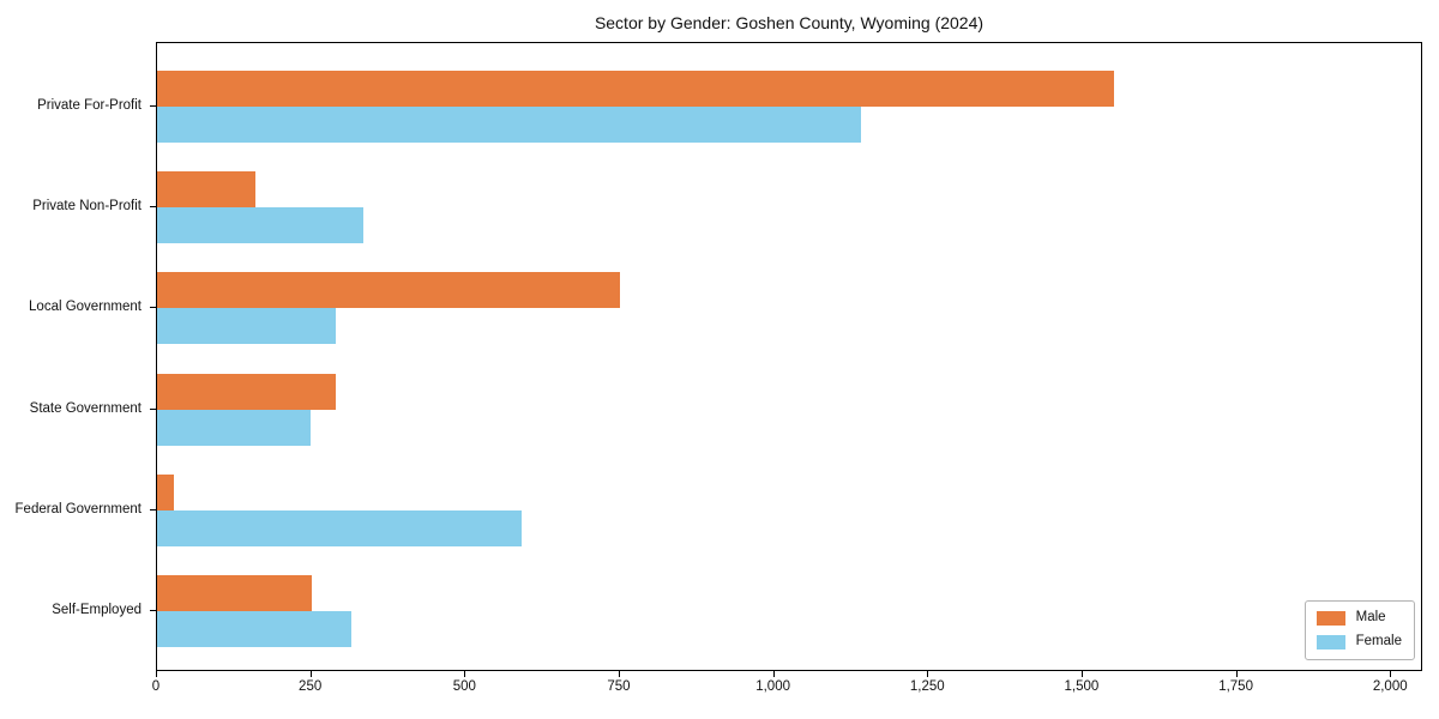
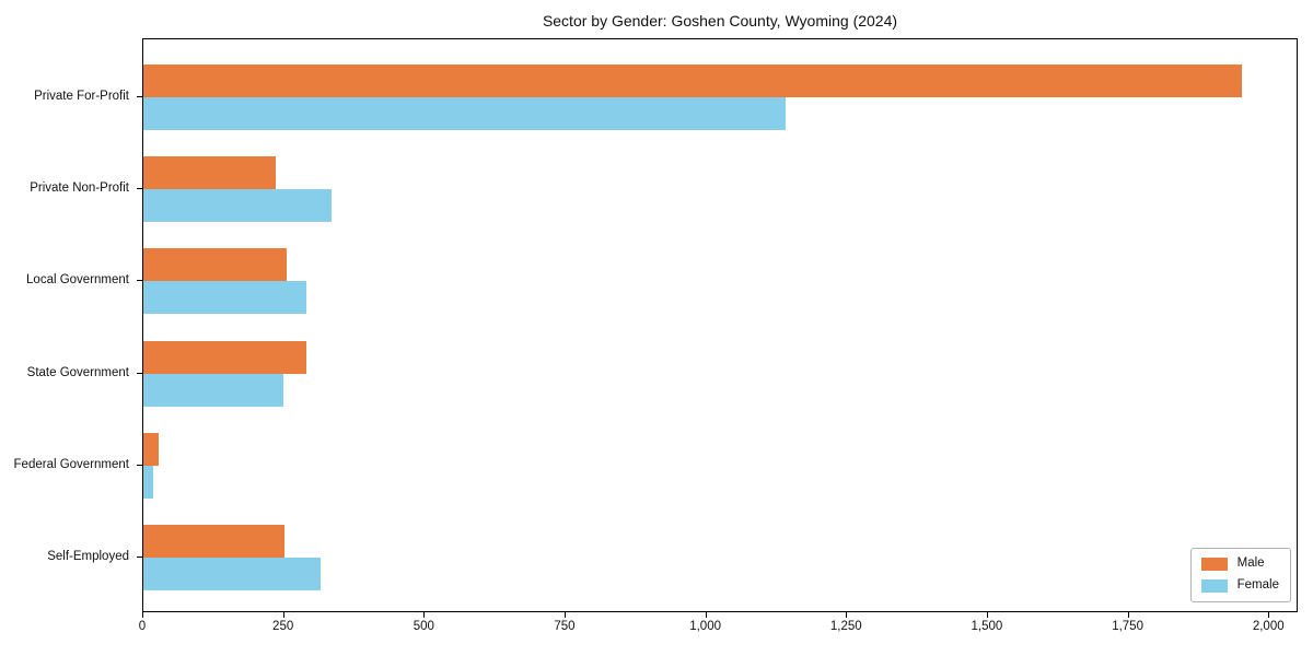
Male/Private For-Profit: 1550 -> 1950
Male/Private Non-Profit: 160 -> 240
Male/Local Government: 750 -> 260
Female/Federal Government: 590 -> 20
